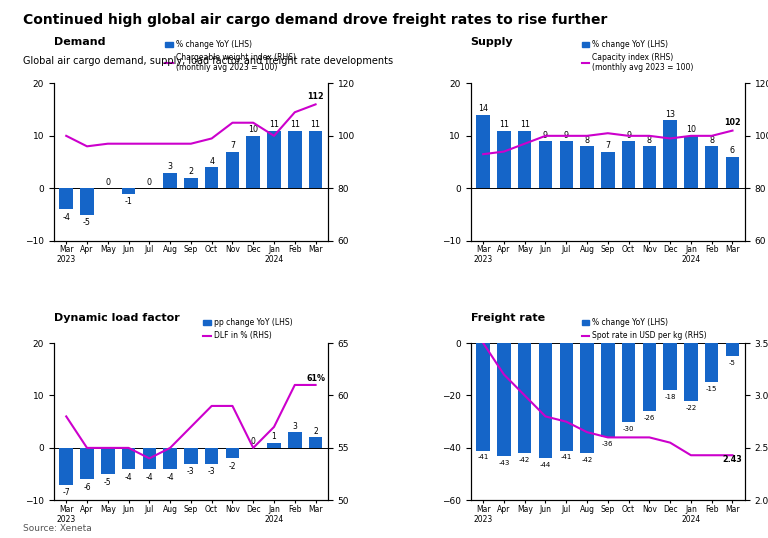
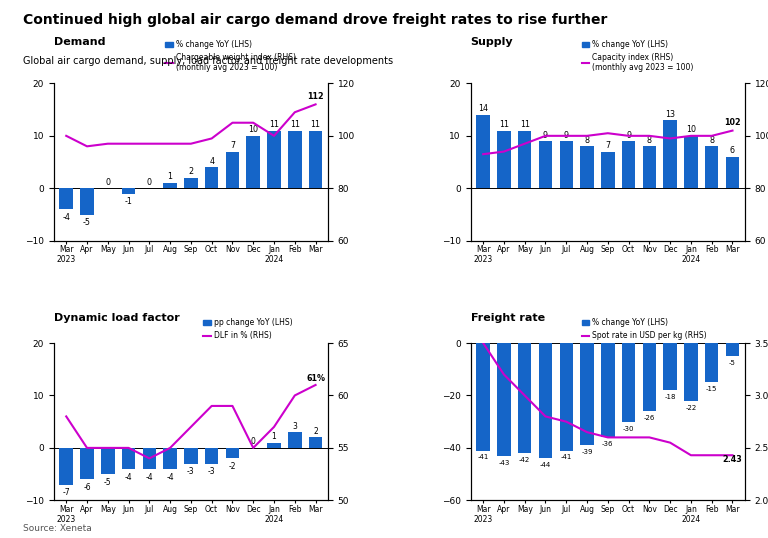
Demand/% change YoY (LHS)/Aug: 3 -> 1
Dynamic load factor/DLF in % (RHS)/Feb: 61 -> 60
Freight rate/% change YoY (LHS)/Aug: -42 -> -39
